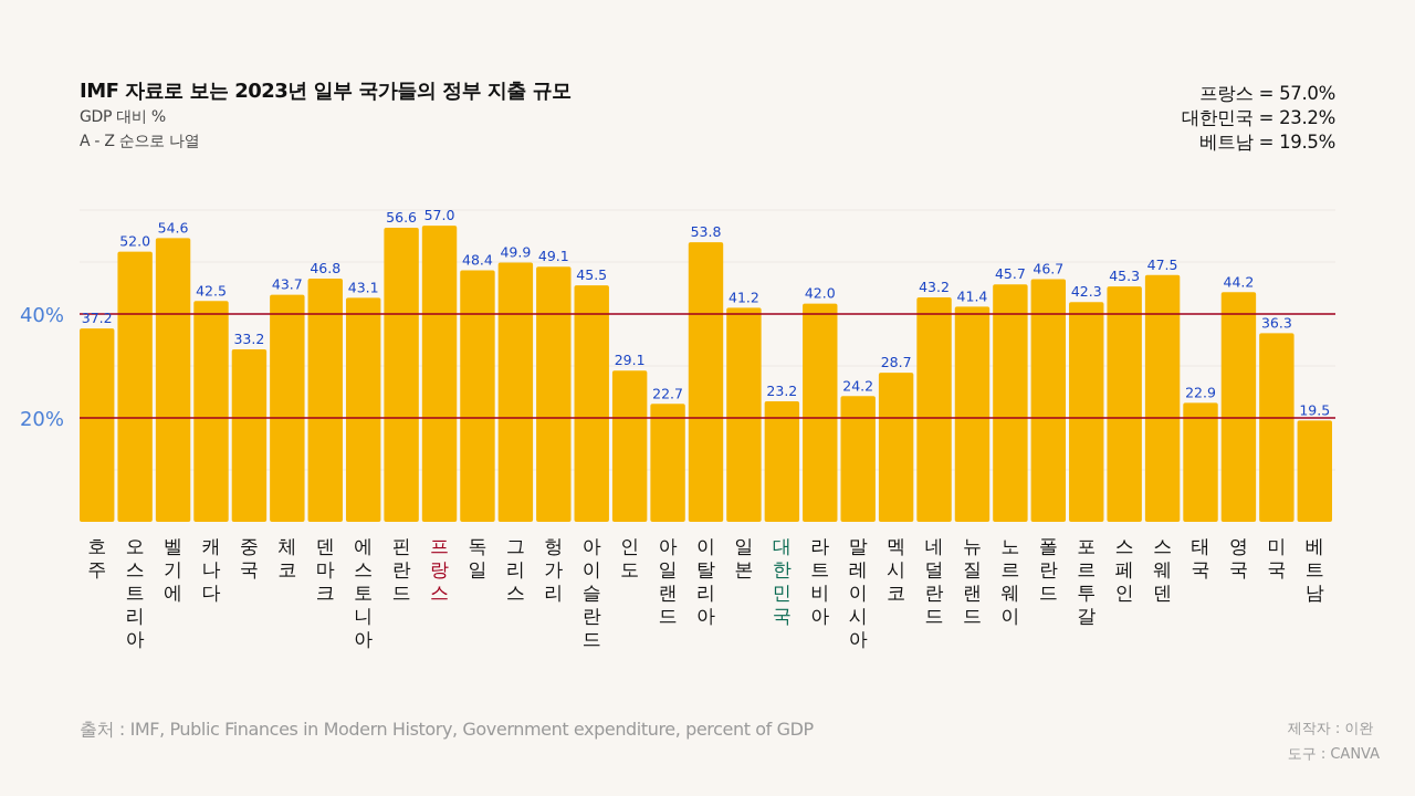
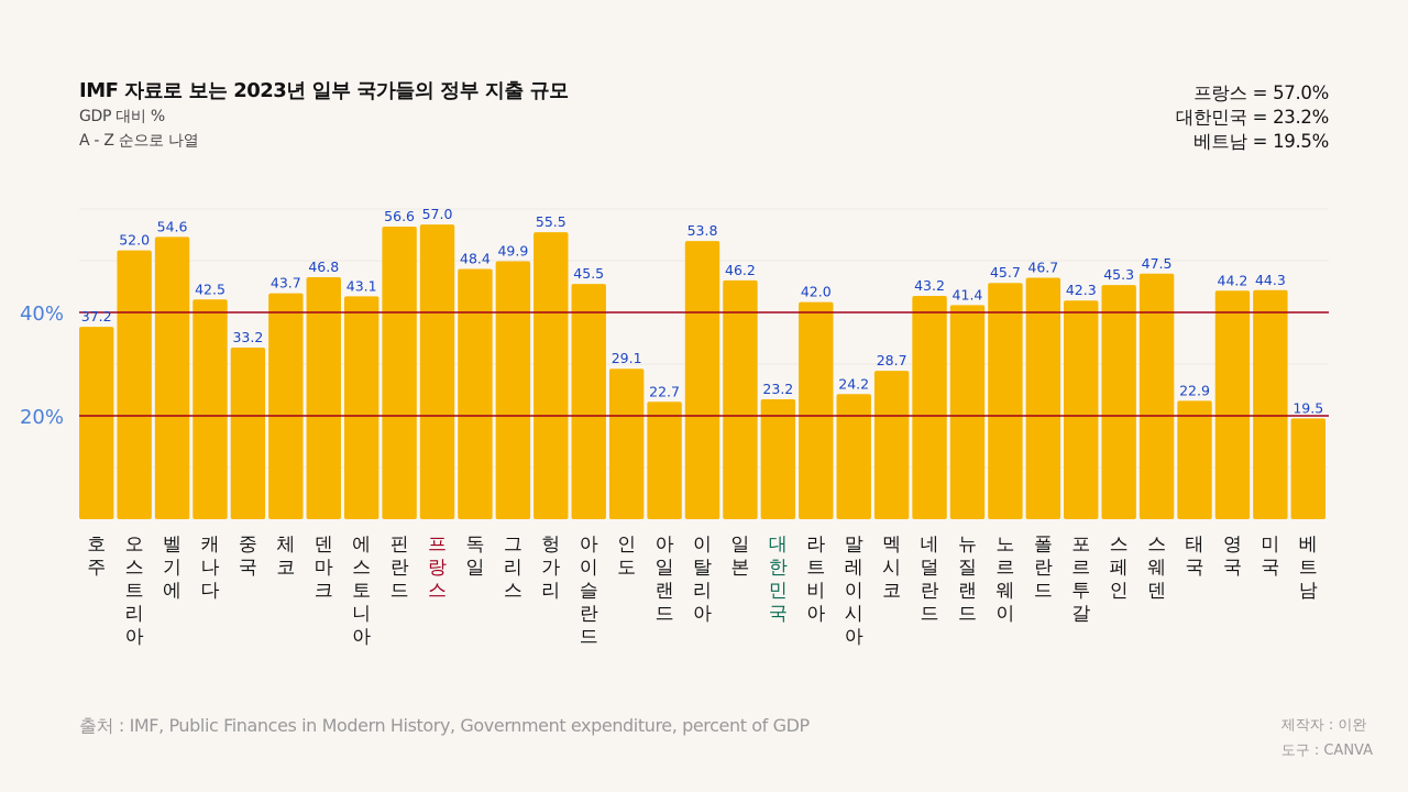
헝가리: 49.1 -> 55.5
일본: 41.2 -> 46.2
미국: 36.3 -> 44.3
